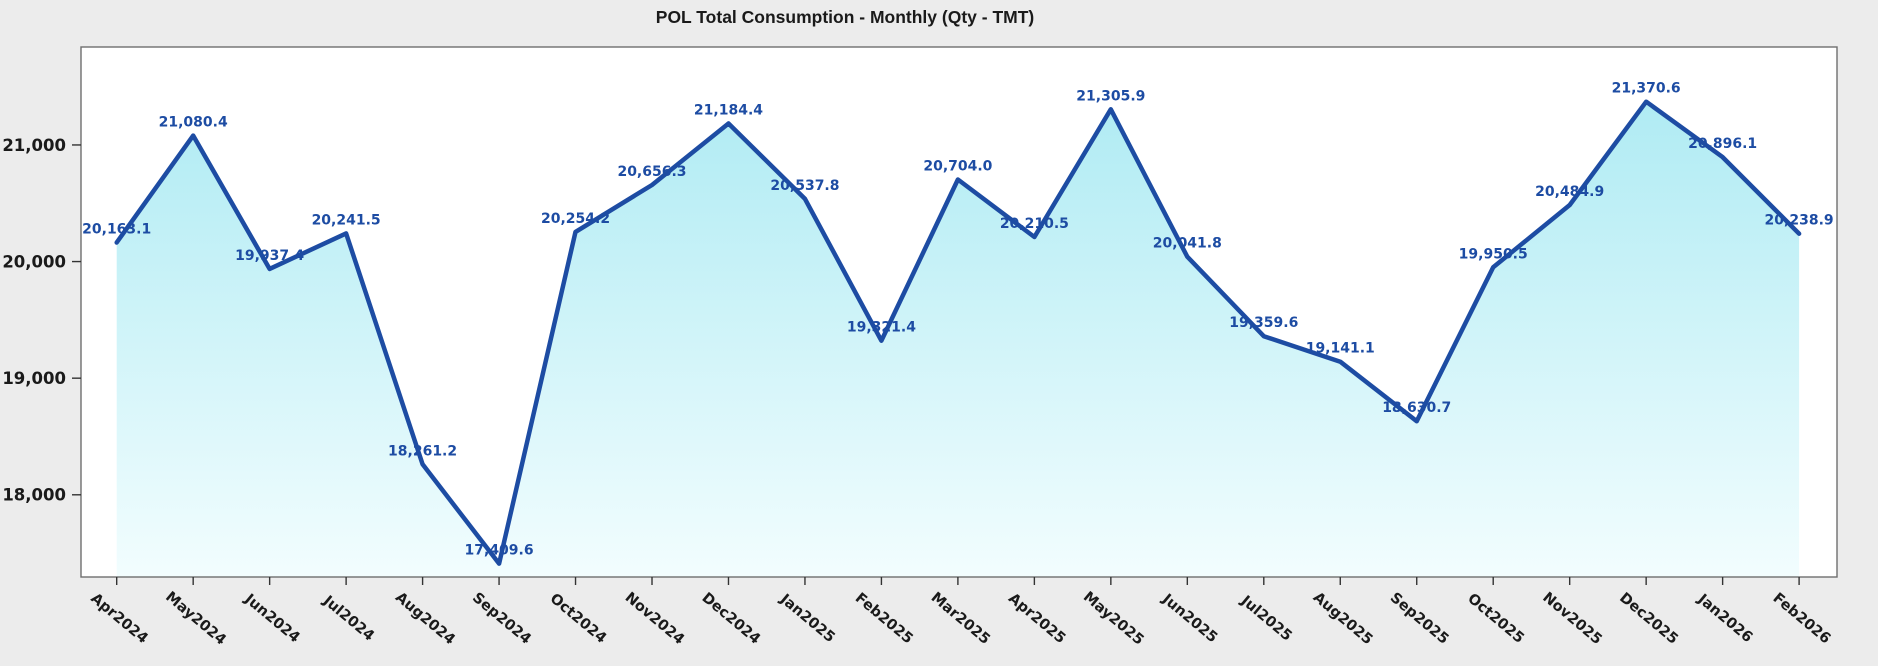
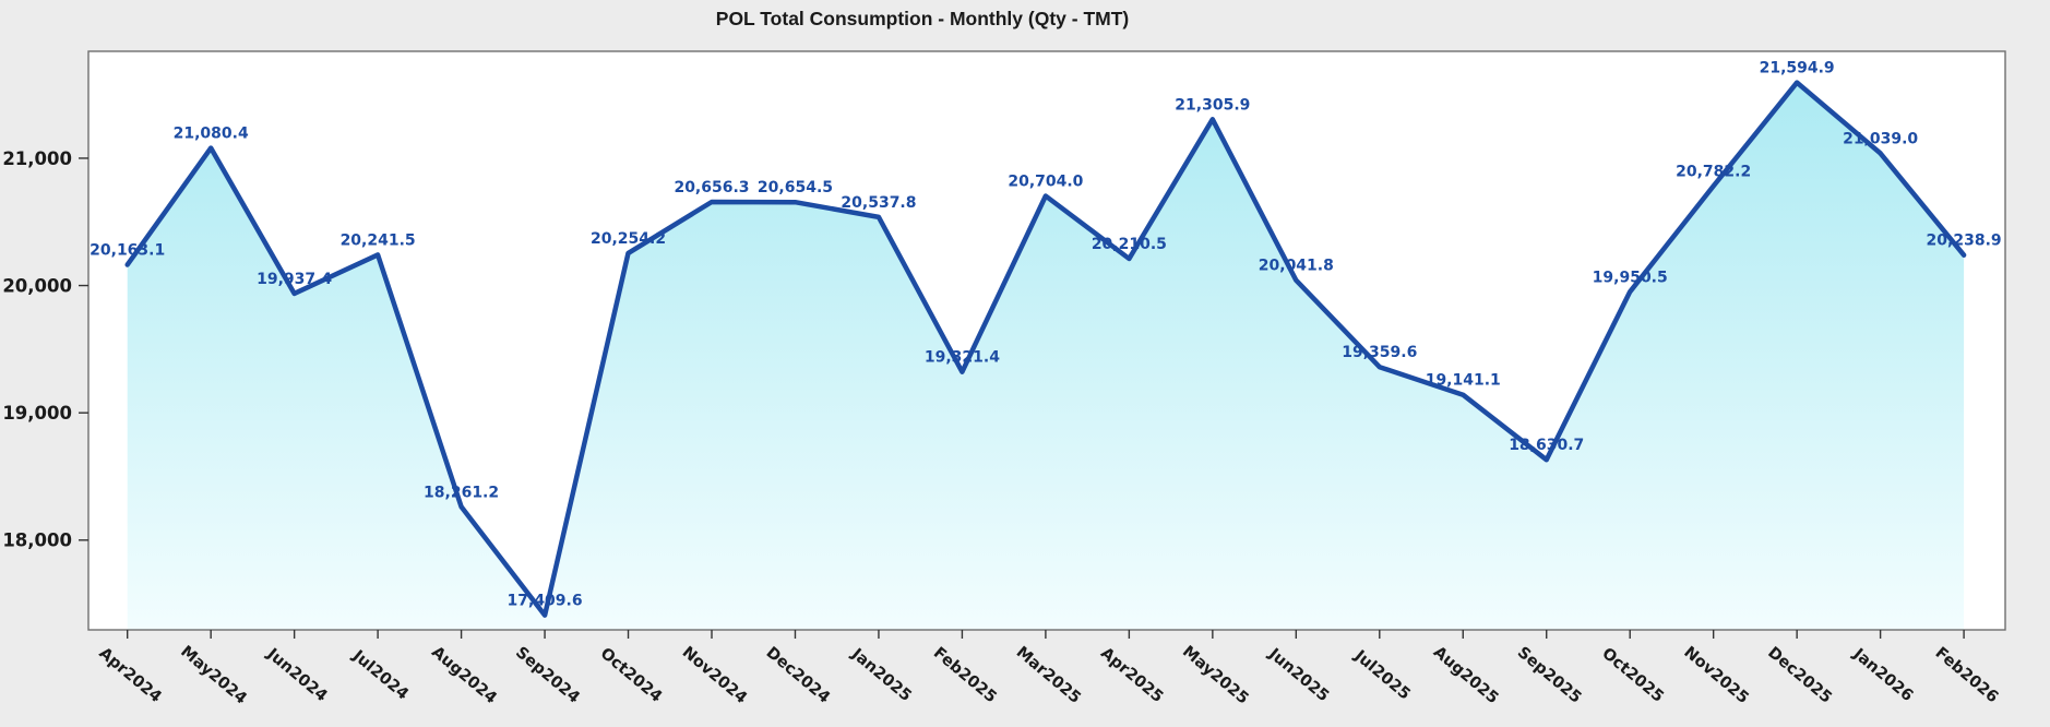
Dec2024: 21,184.4 -> 20,654.5
Nov2025: 20,484.9 -> 20,782.2
Dec2025: 21,370.6 -> 21,594.9
Jan2026: 20,896.1 -> 21,039.0
